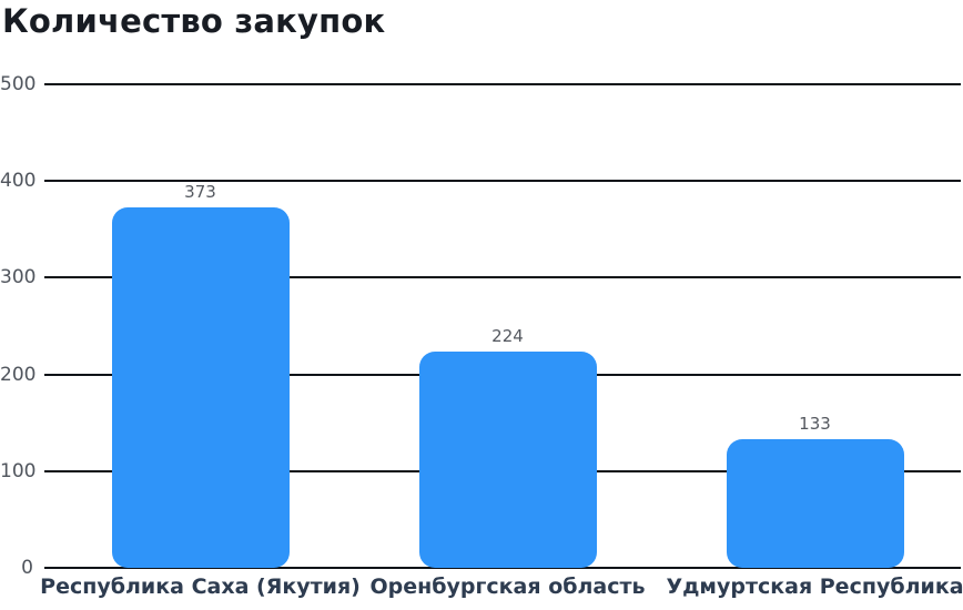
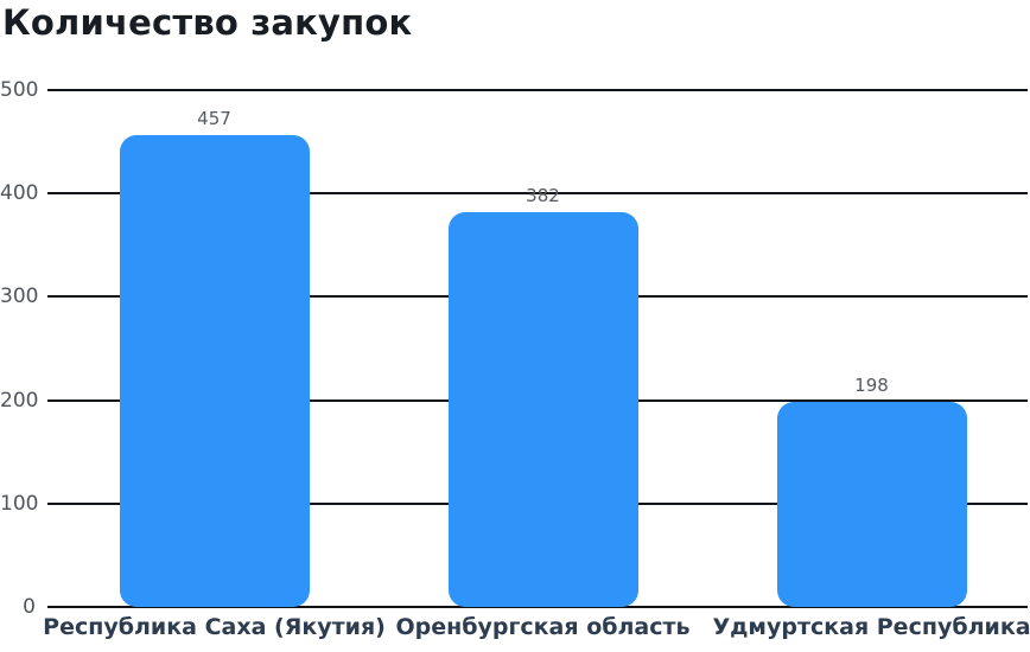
Республика Саха (Якутия): 373 -> 457
Оренбургская область: 224 -> 382
Удмуртская Республика: 133 -> 198
